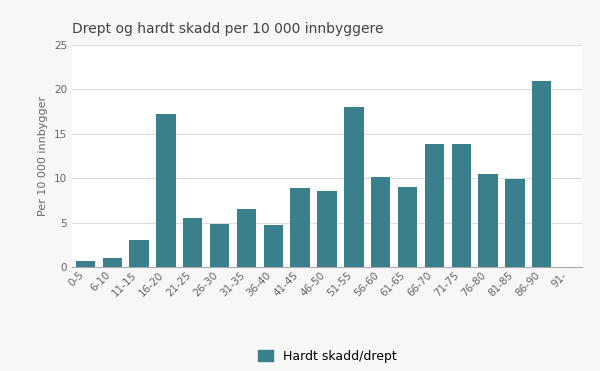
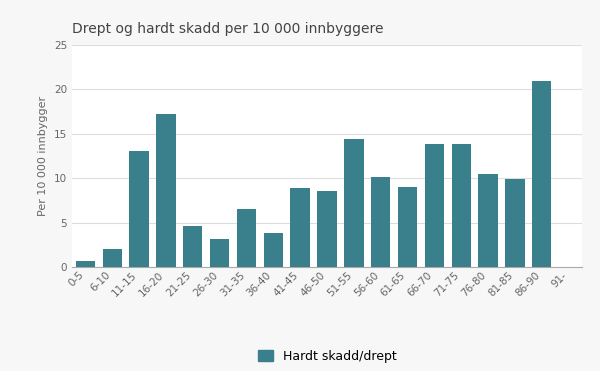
6-10: 1.0 -> 2.0
11-15: 3.1 -> 13.0
21-25: 5.5 -> 4.6
26-30: 4.8 -> 3.2
36-40: 4.7 -> 3.8
51-55: 18.0 -> 14.4
